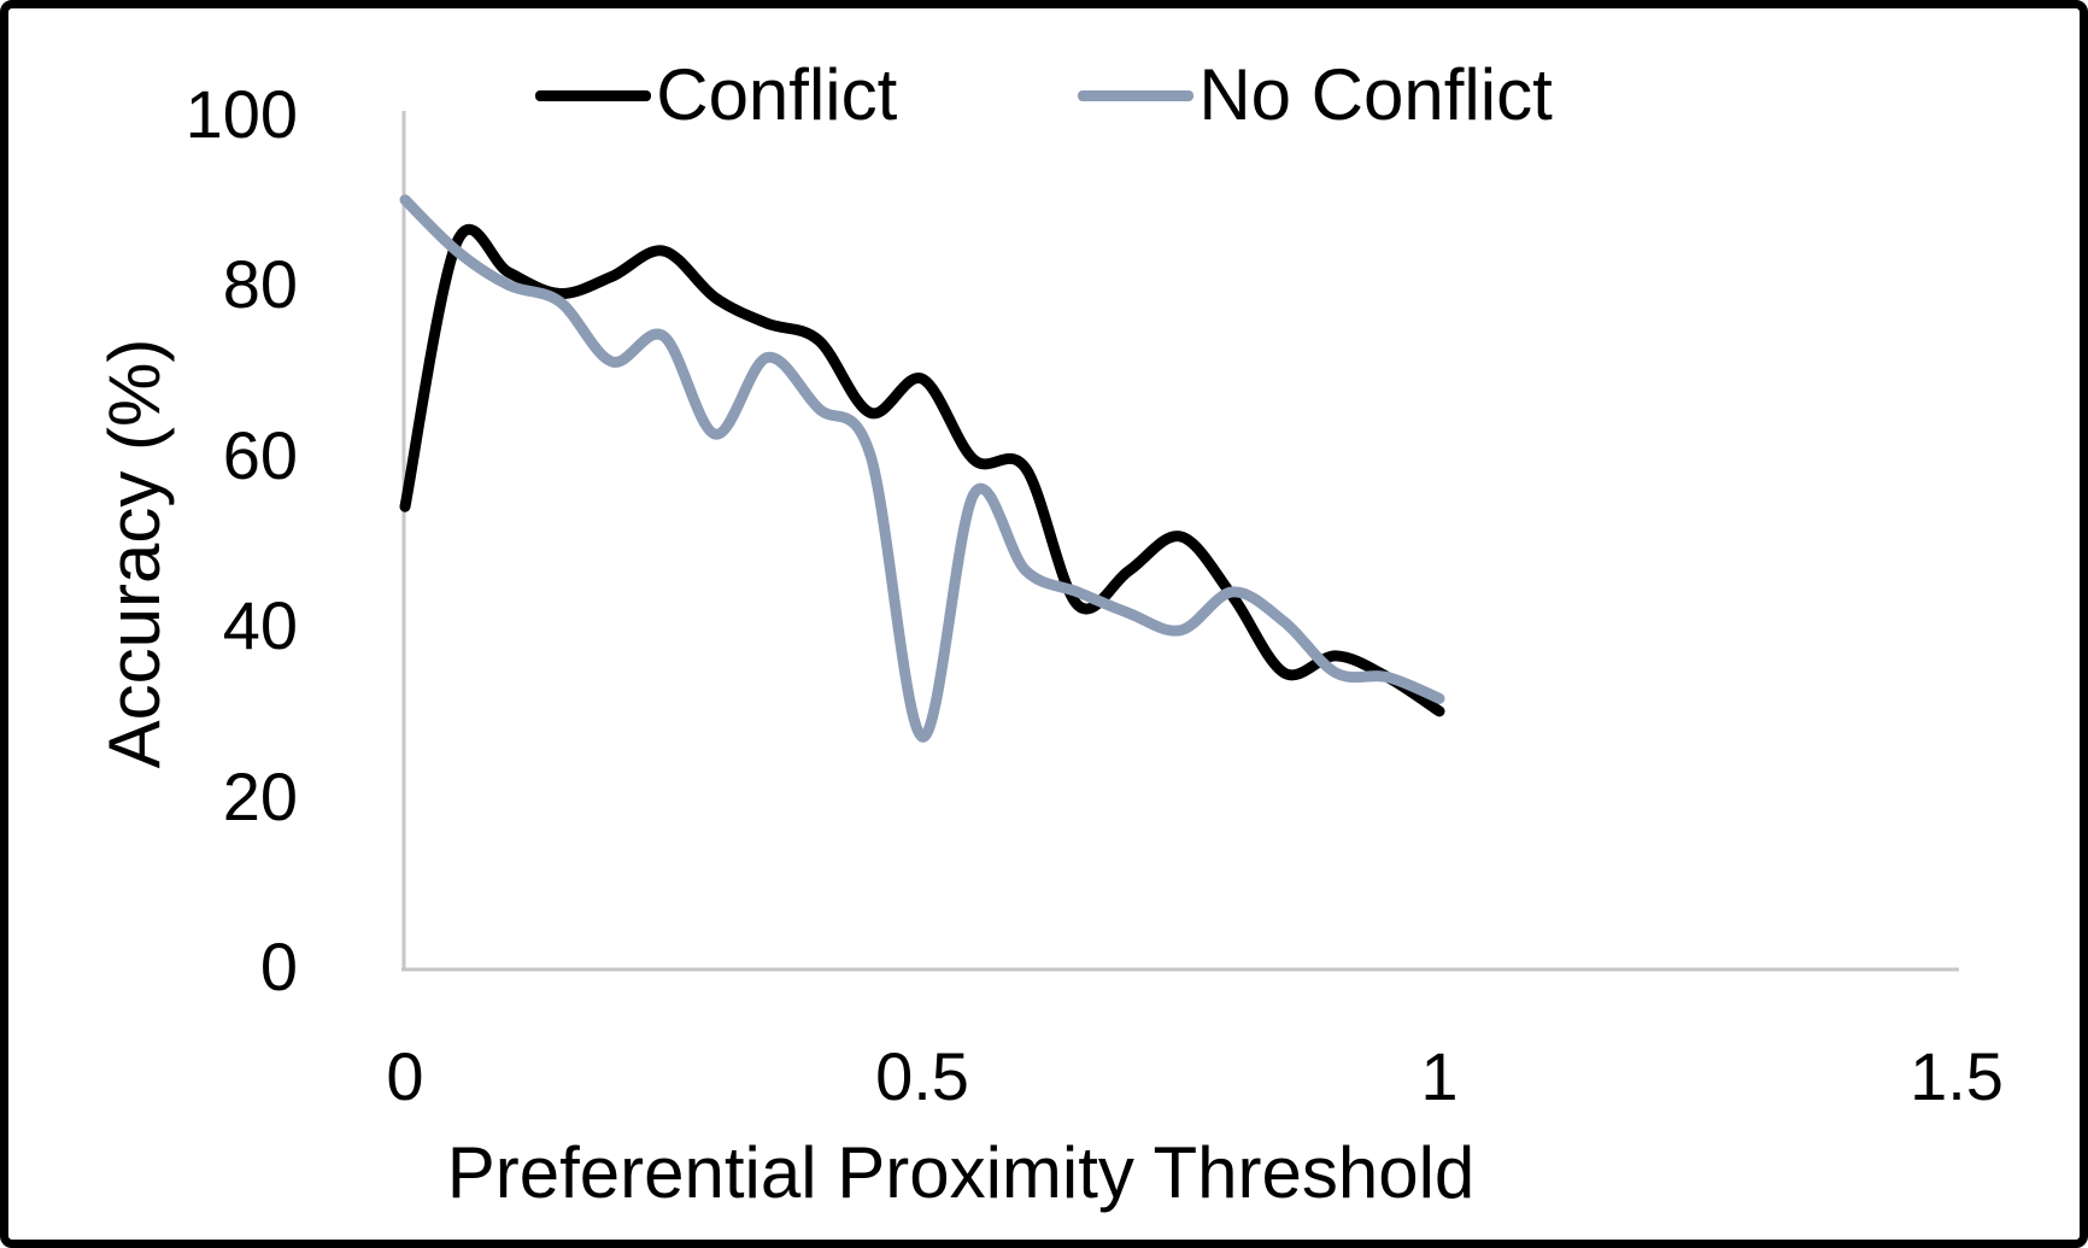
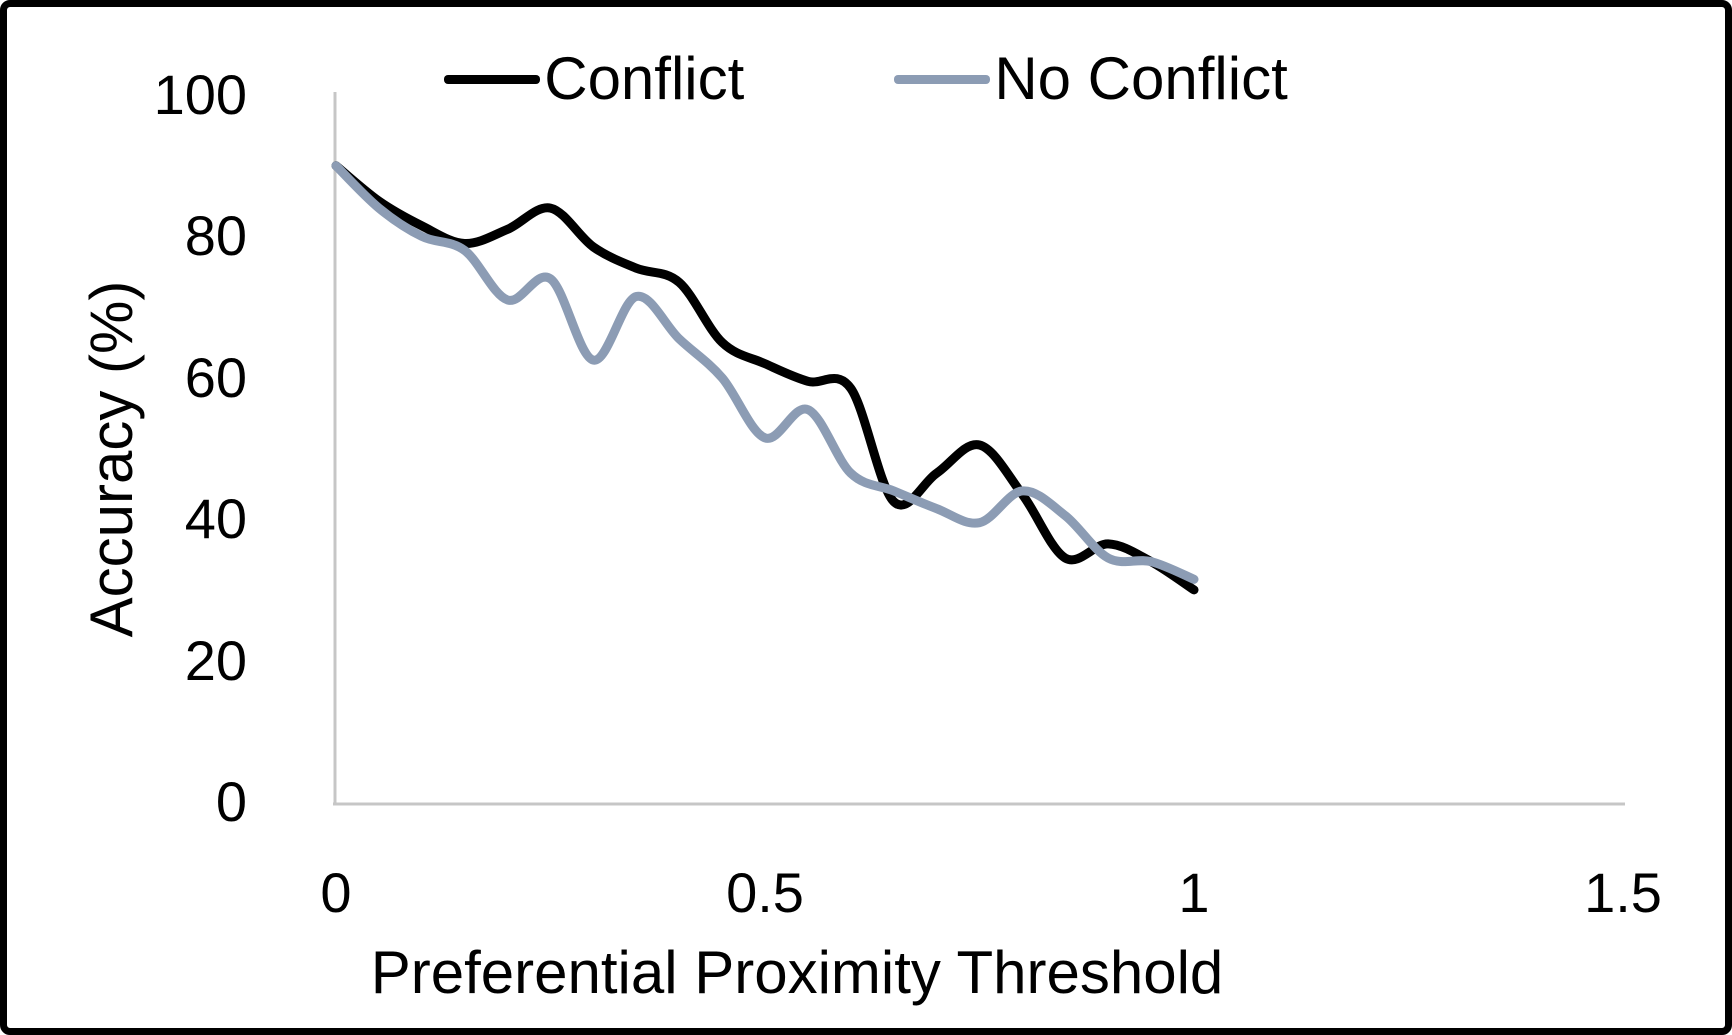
Conflict/0: 54 -> 90
Conflict/0.5: 69 -> 62
No Conflict/0.5: 27 -> 52
